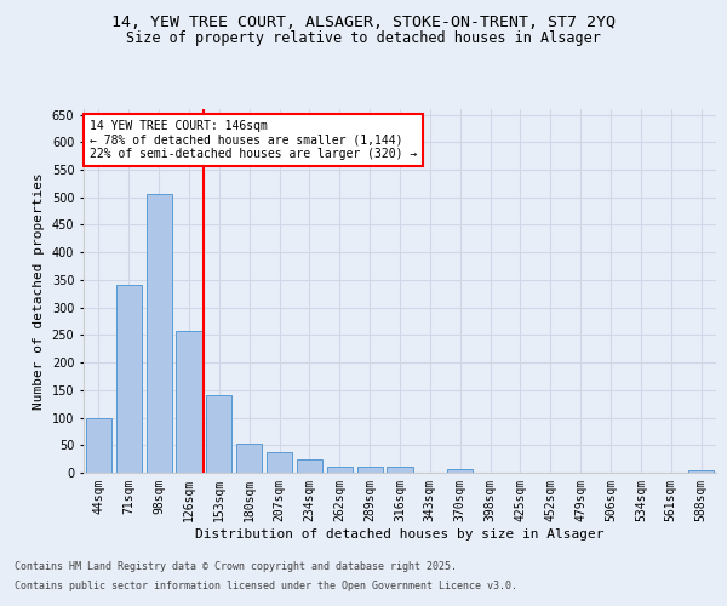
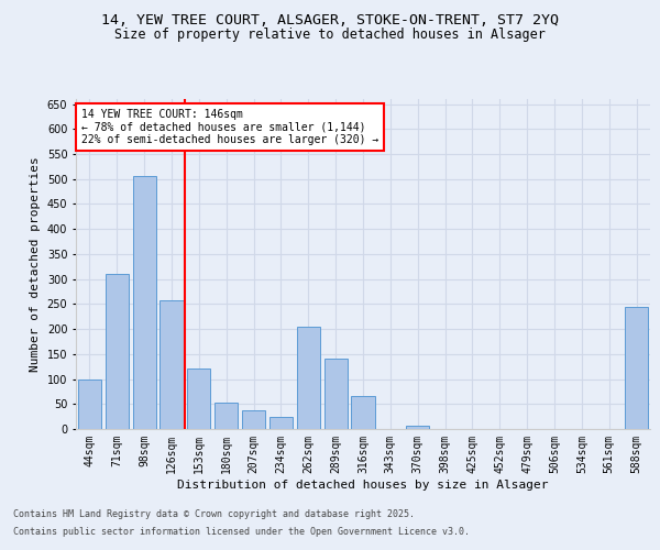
71sqm: 340 -> 310
153sqm: 140 -> 120
262sqm: 10 -> 205
289sqm: 11 -> 140
316sqm: 10 -> 65
588sqm: 5 -> 245
